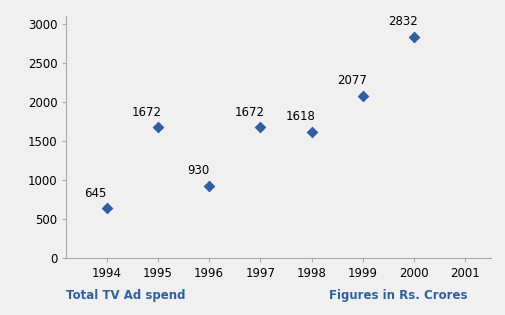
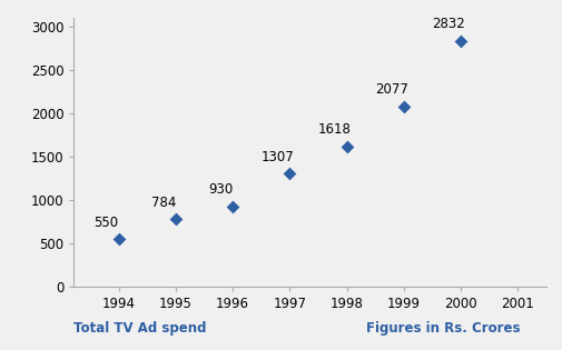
1994: 645 -> 550
1995: 1672 -> 784
1997: 1672 -> 1307
